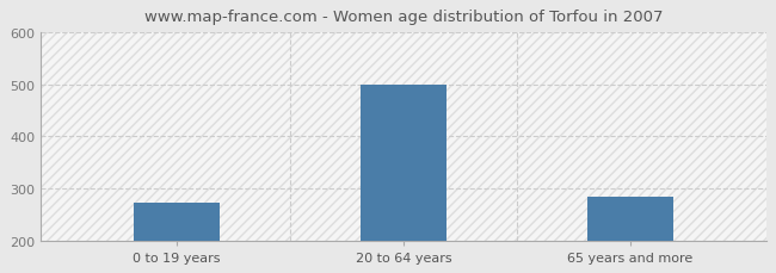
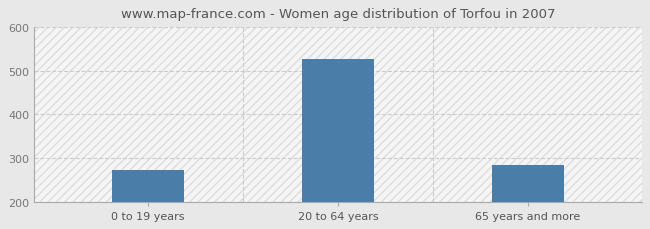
20 to 64 years: 500 -> 526
